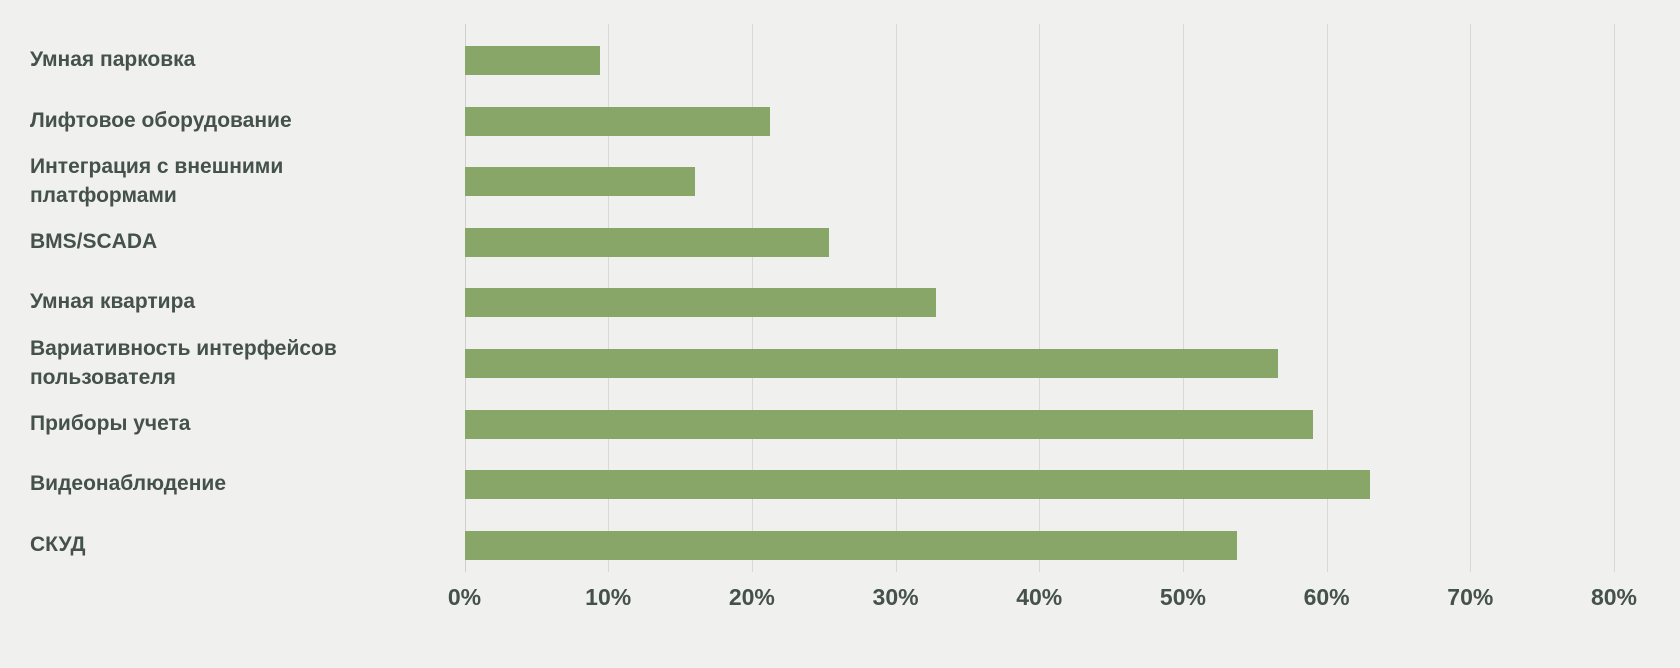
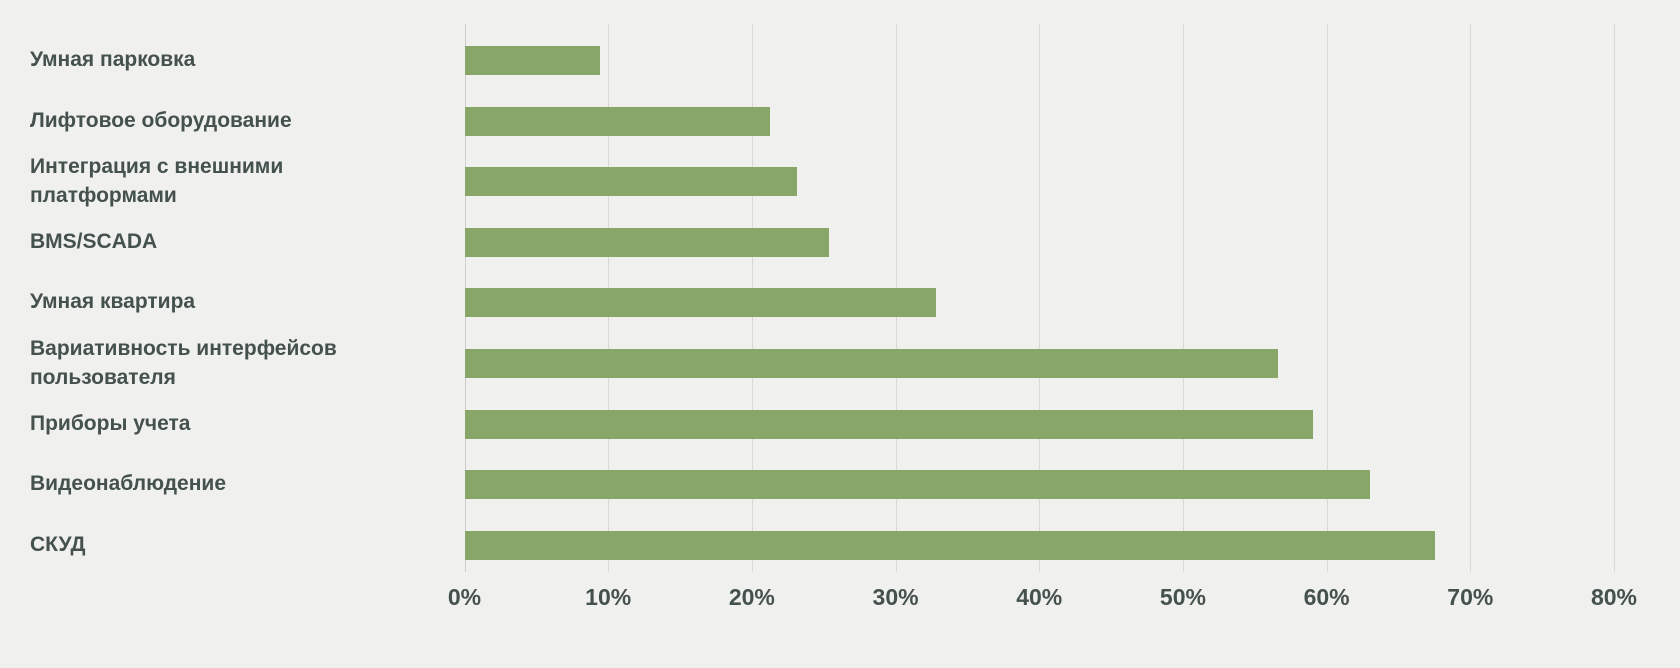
Интеграция с внешними платформами: 16.0% -> 23.1%
СКУД: 53.7% -> 67.5%
